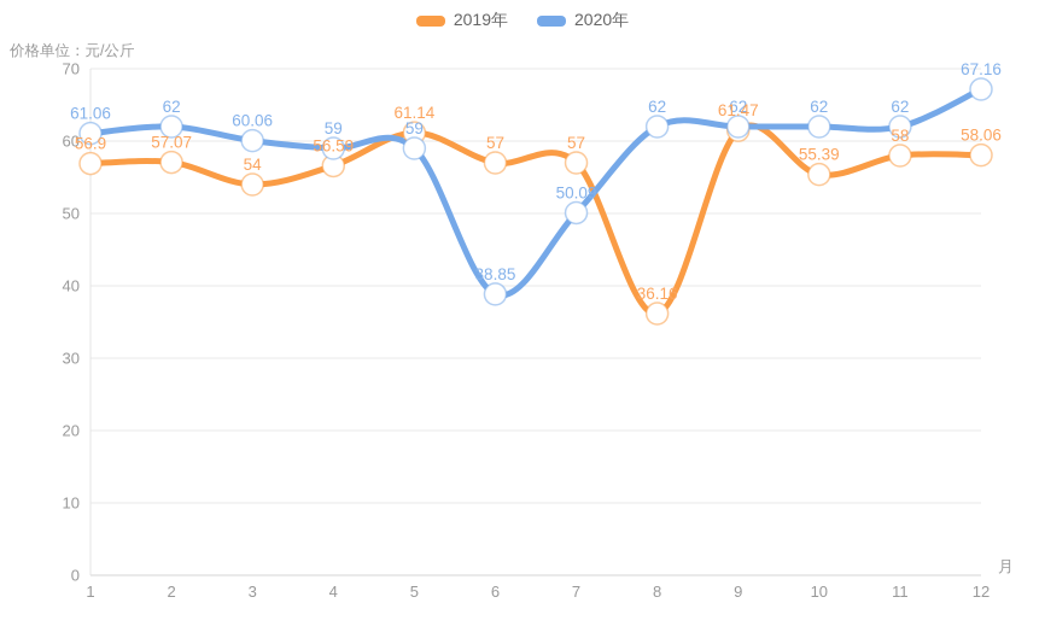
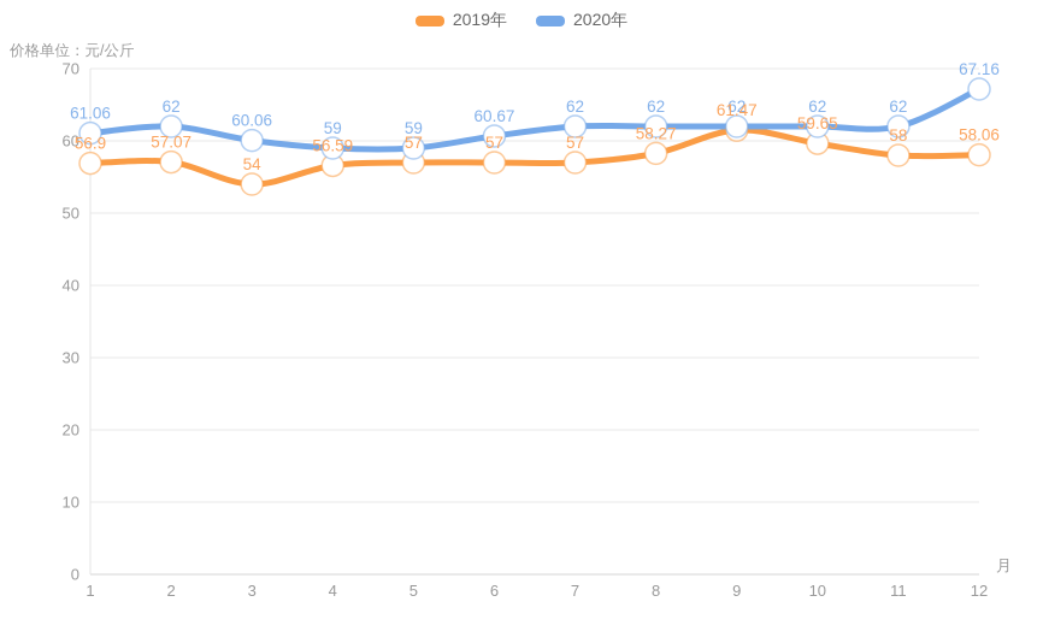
2019年/5: 61.14 -> 57
2020年/6: 38.85 -> 60.67
2020年/7: 50.09 -> 62
2019年/8: 36.16 -> 58.27
2019年/10: 55.39 -> 59.65
